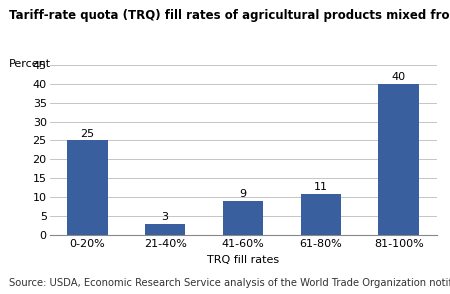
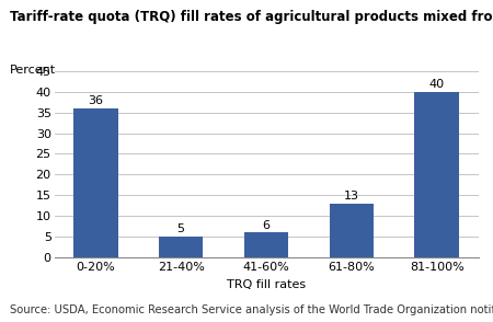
0-20%: 25 -> 36
21-40%: 3 -> 5
41-60%: 9 -> 6
61-80%: 11 -> 13
